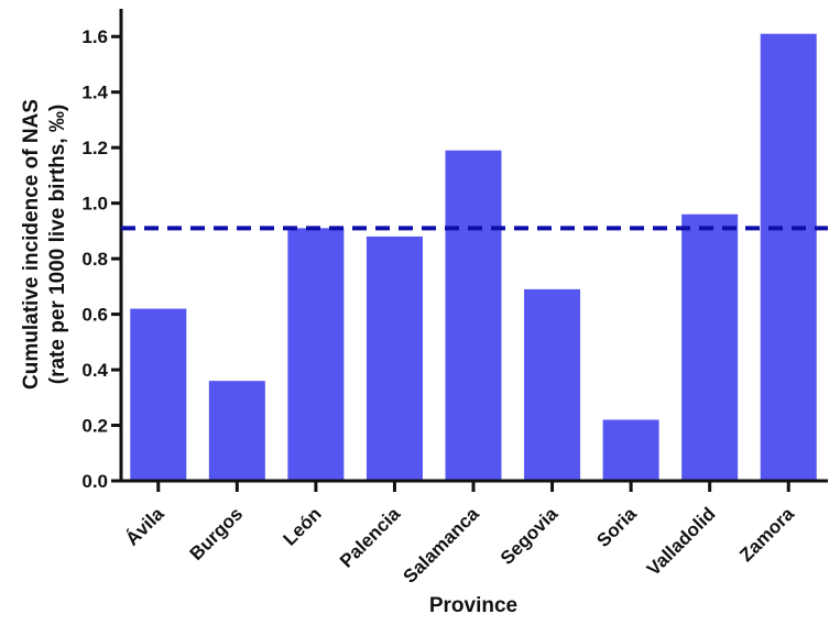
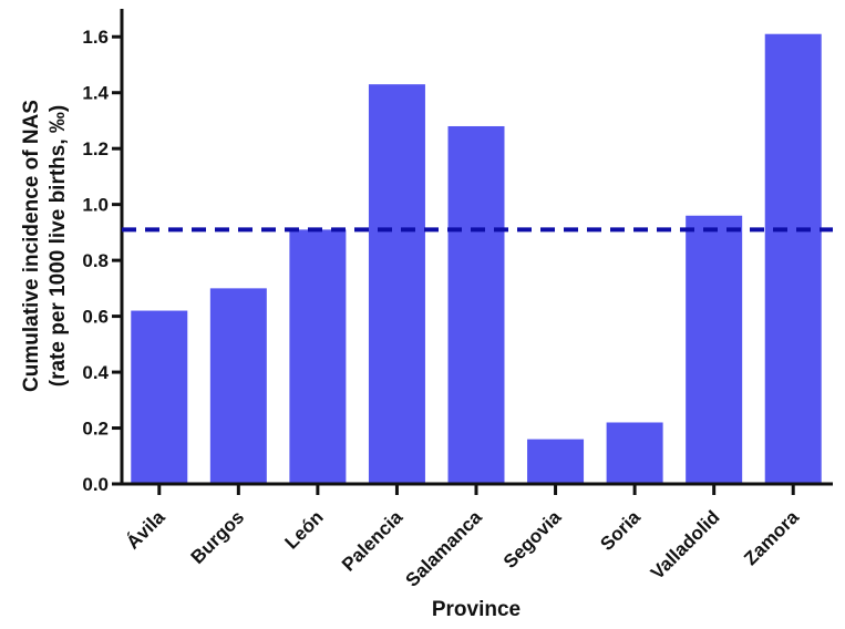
Burgos: 0.36 -> 0.70
Palencia: 0.88 -> 1.43
Salamanca: 1.19 -> 1.28
Segovia: 0.69 -> 0.16
